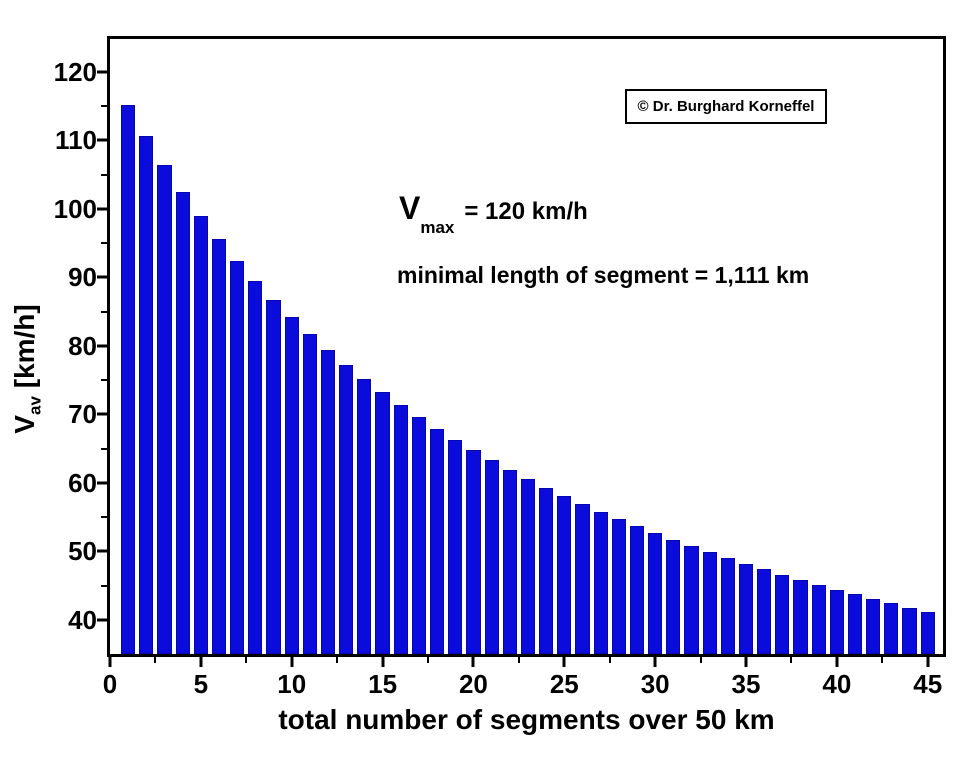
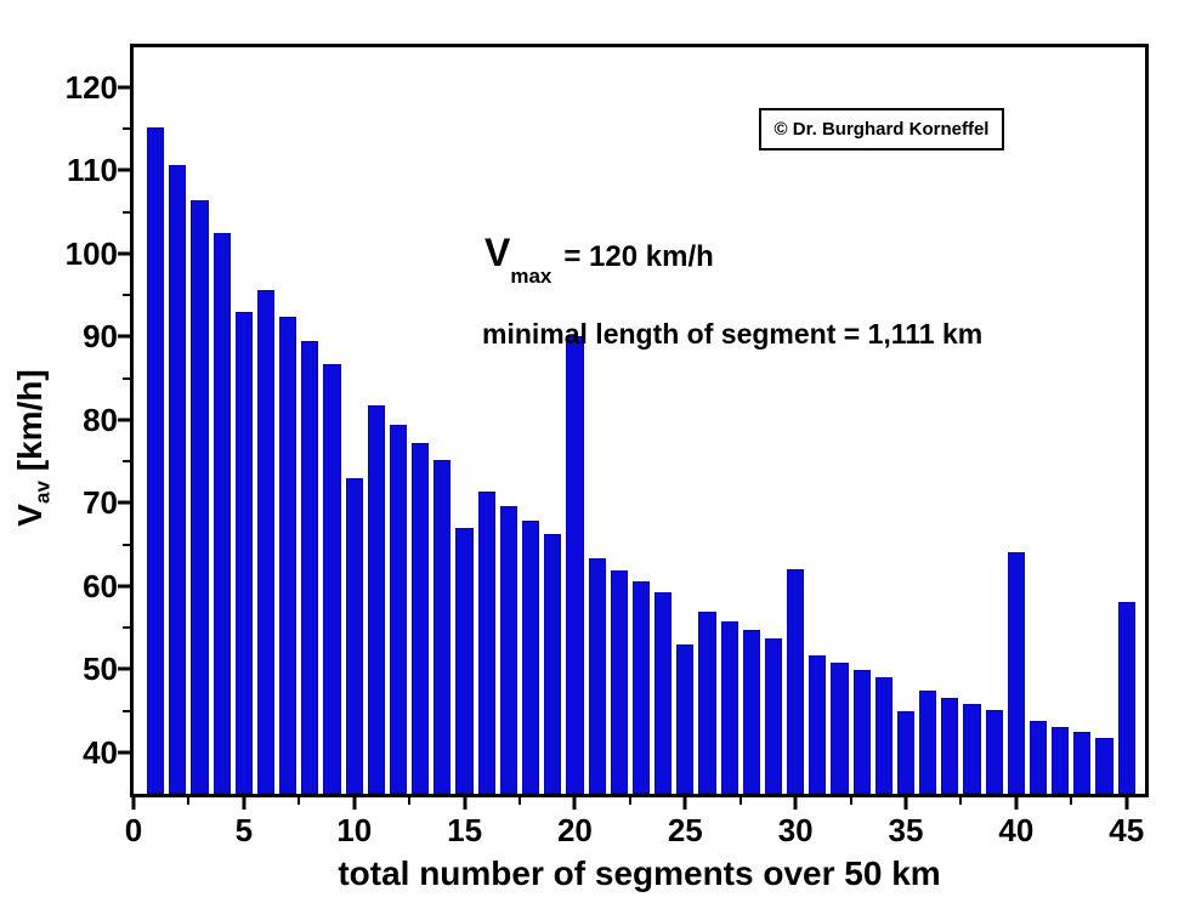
5: 99 -> 93
10: 84 -> 73
15: 73 -> 67
20: 65 -> 90
25: 58 -> 53
30: 53 -> 62
35: 48 -> 45
40: 44 -> 64
45: 41 -> 58
